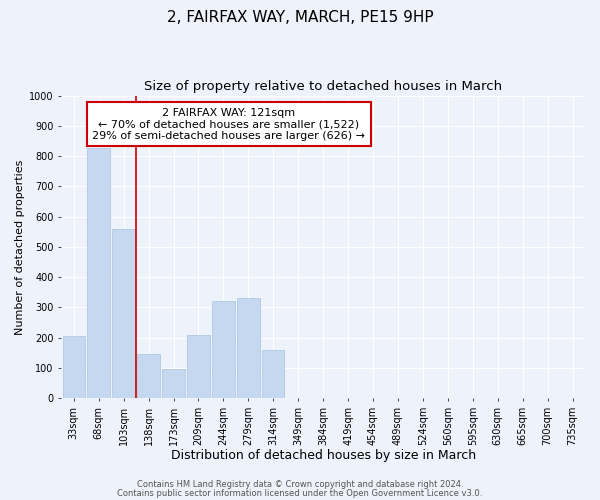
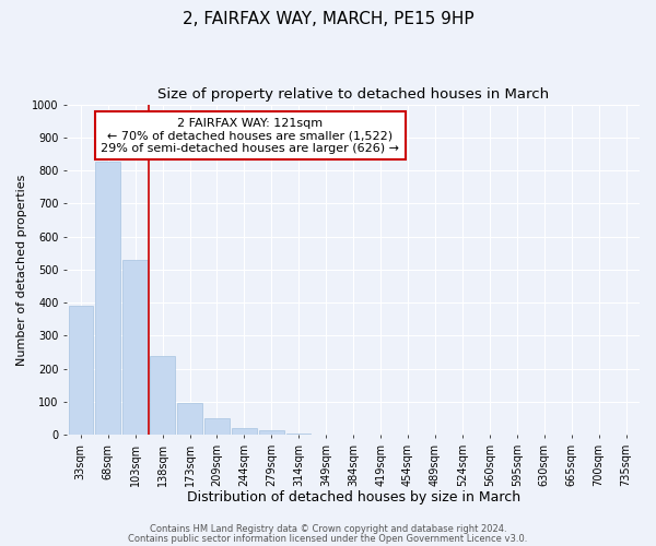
33sqm: 205 -> 390
103sqm: 560 -> 530
138sqm: 145 -> 240
209sqm: 210 -> 52
244sqm: 320 -> 22
279sqm: 330 -> 15
314sqm: 160 -> 5
